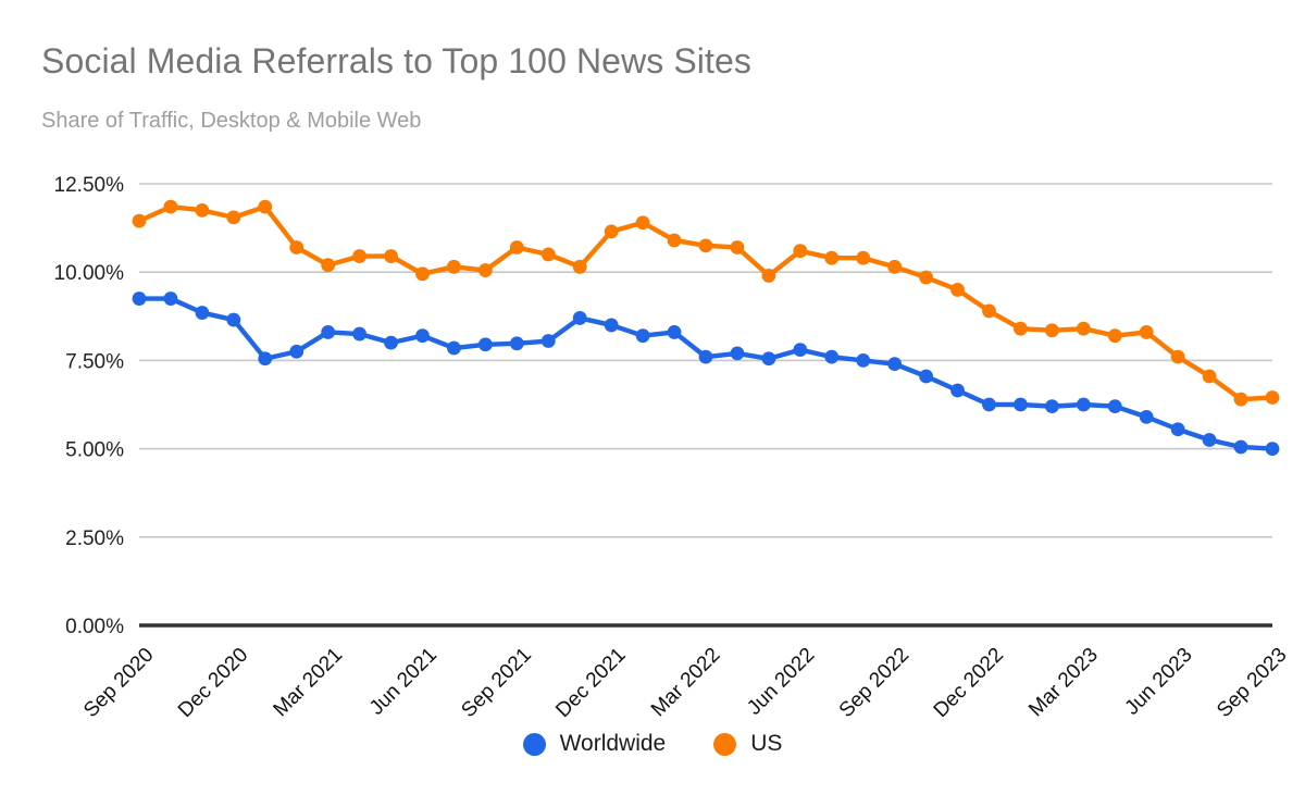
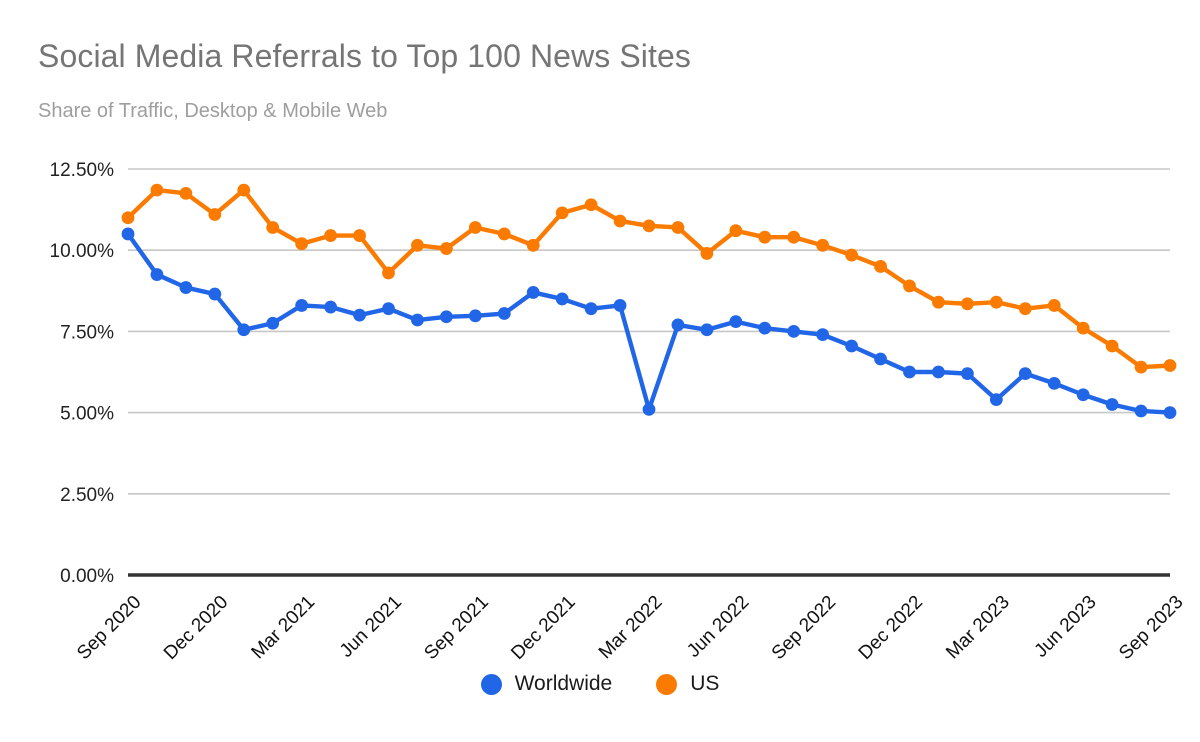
Worldwide/Sep 2020: 9.2% -> 10.5%
US/Sep 2020: 11.4% -> 11.0%
US/Dec 2020: 11.6% -> 11.1%
US/Jun 2021: 9.9% -> 9.3%
Worldwide/Mar 2022: 7.6% -> 5.1%
Worldwide/Mar 2023: 6.2% -> 5.4%
